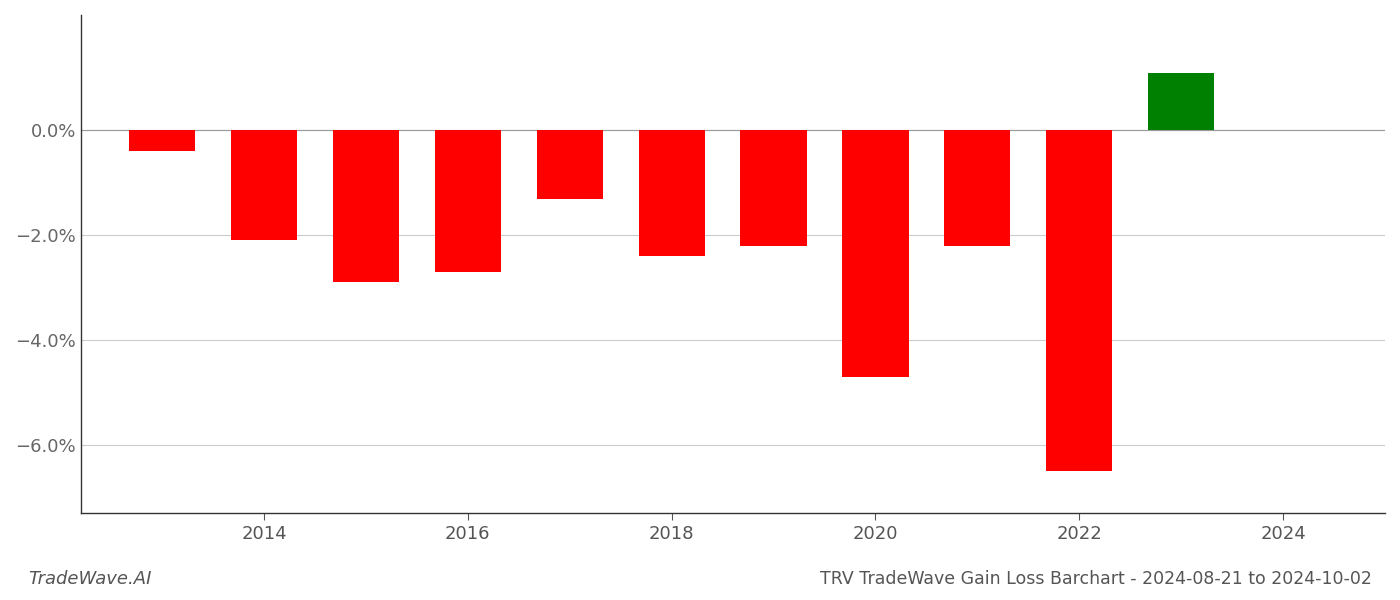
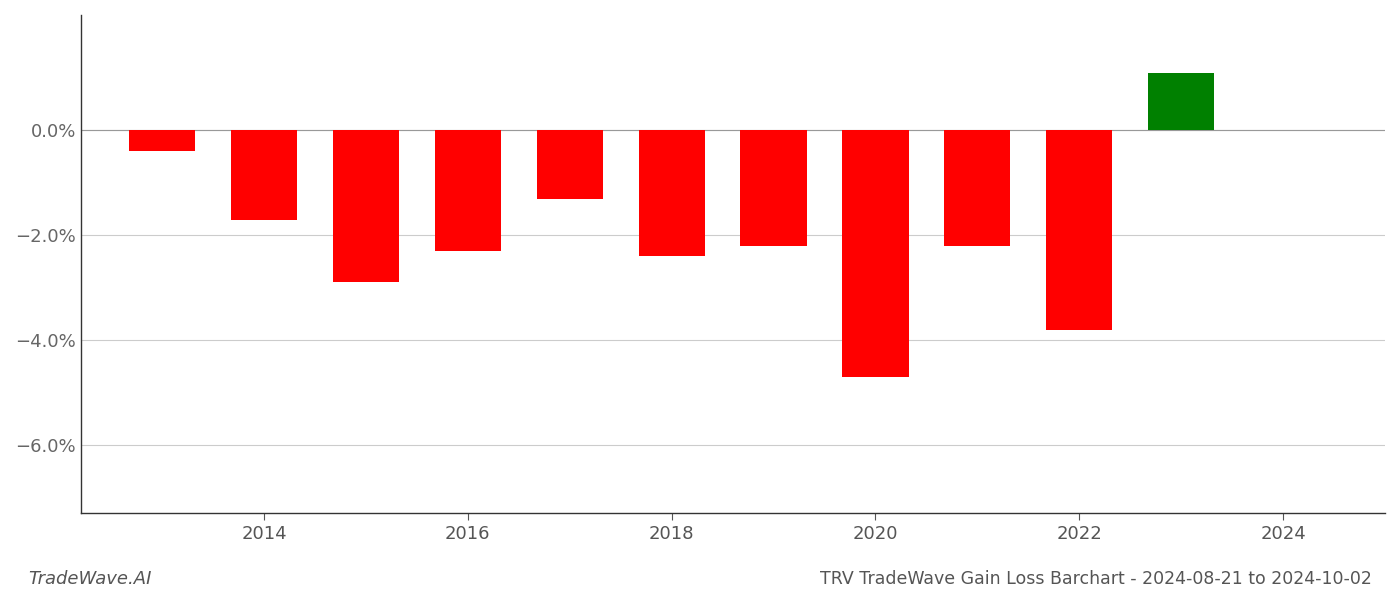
2014: -2.1% -> -1.7%
2016: -2.7% -> -2.3%
2022: -6.5% -> -3.8%
